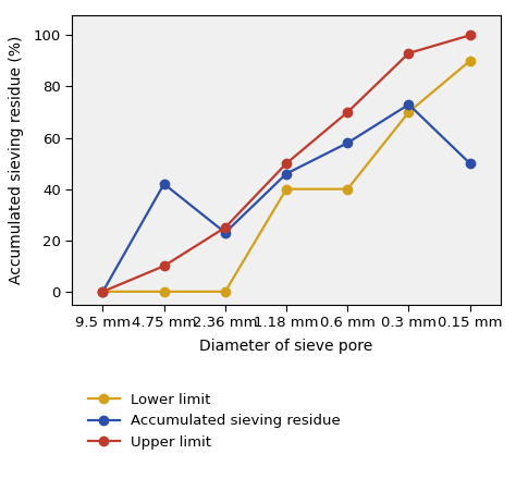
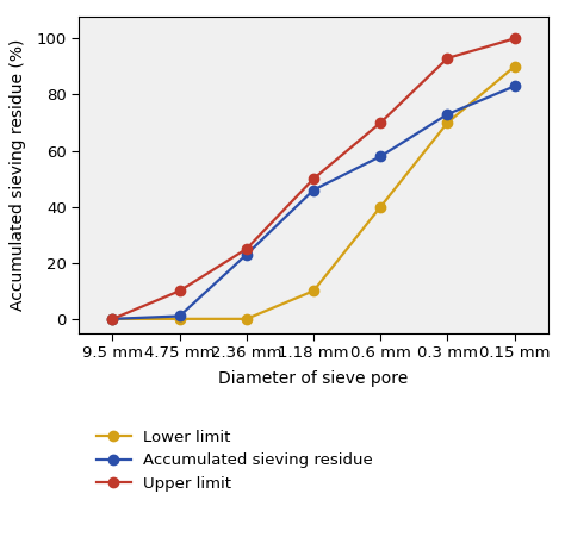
Accumulated sieving residue/4.75 mm: 42 -> 1
Lower limit/1.18 mm: 40 -> 10
Accumulated sieving residue/0.15 mm: 50 -> 83
